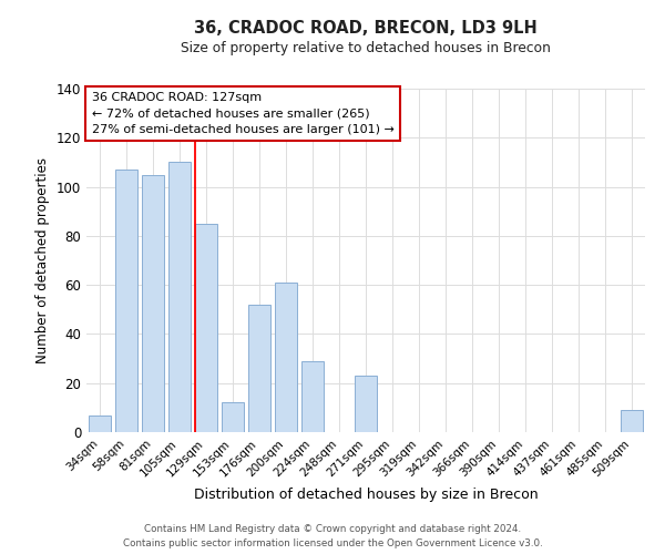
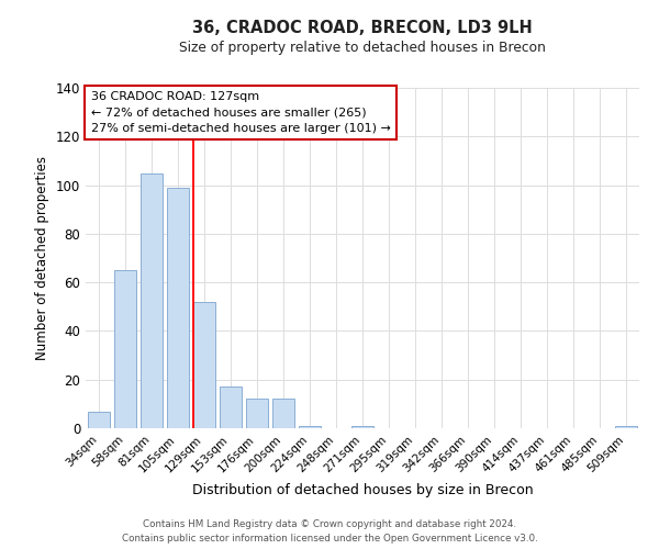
58sqm: 107 -> 65
105sqm: 110 -> 99
129sqm: 85 -> 52
153sqm: 12 -> 17
176sqm: 52 -> 12
200sqm: 61 -> 12
224sqm: 29 -> 1
271sqm: 23 -> 1
509sqm: 9 -> 1
